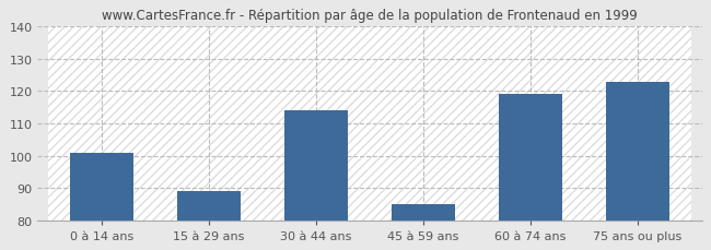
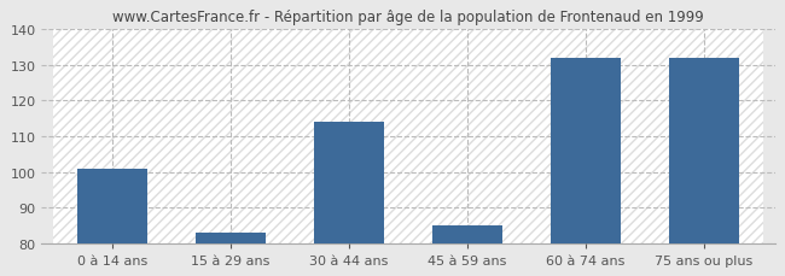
15 à 29 ans: 89 -> 83
60 à 74 ans: 119 -> 132
75 ans ou plus: 123 -> 132
